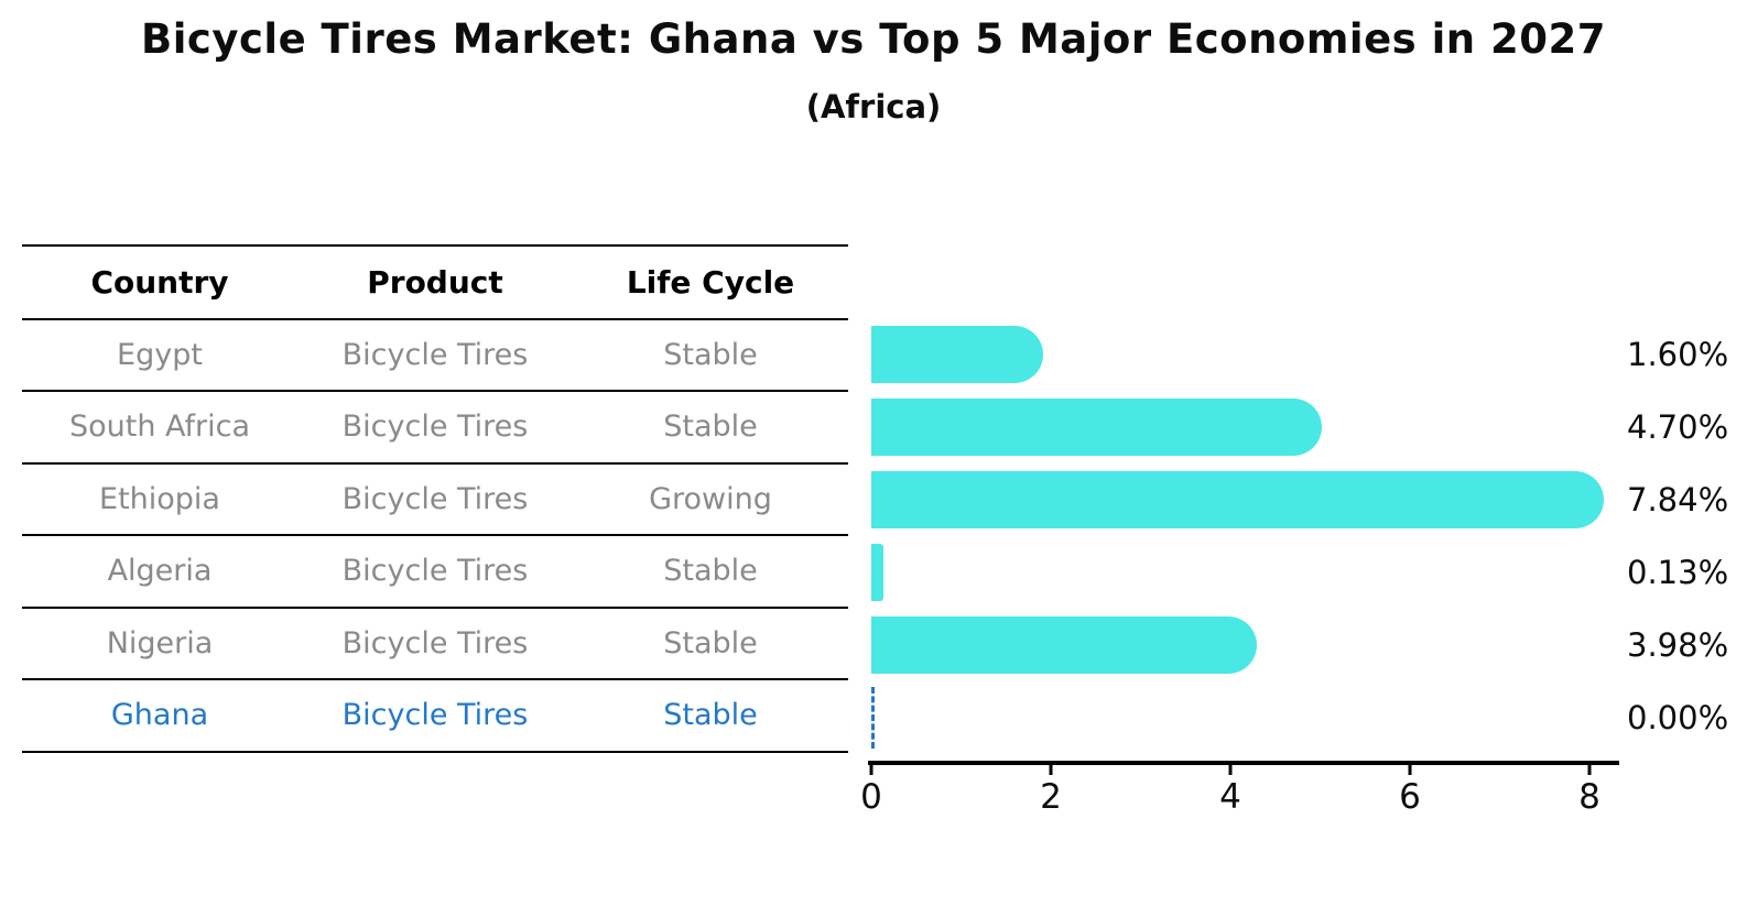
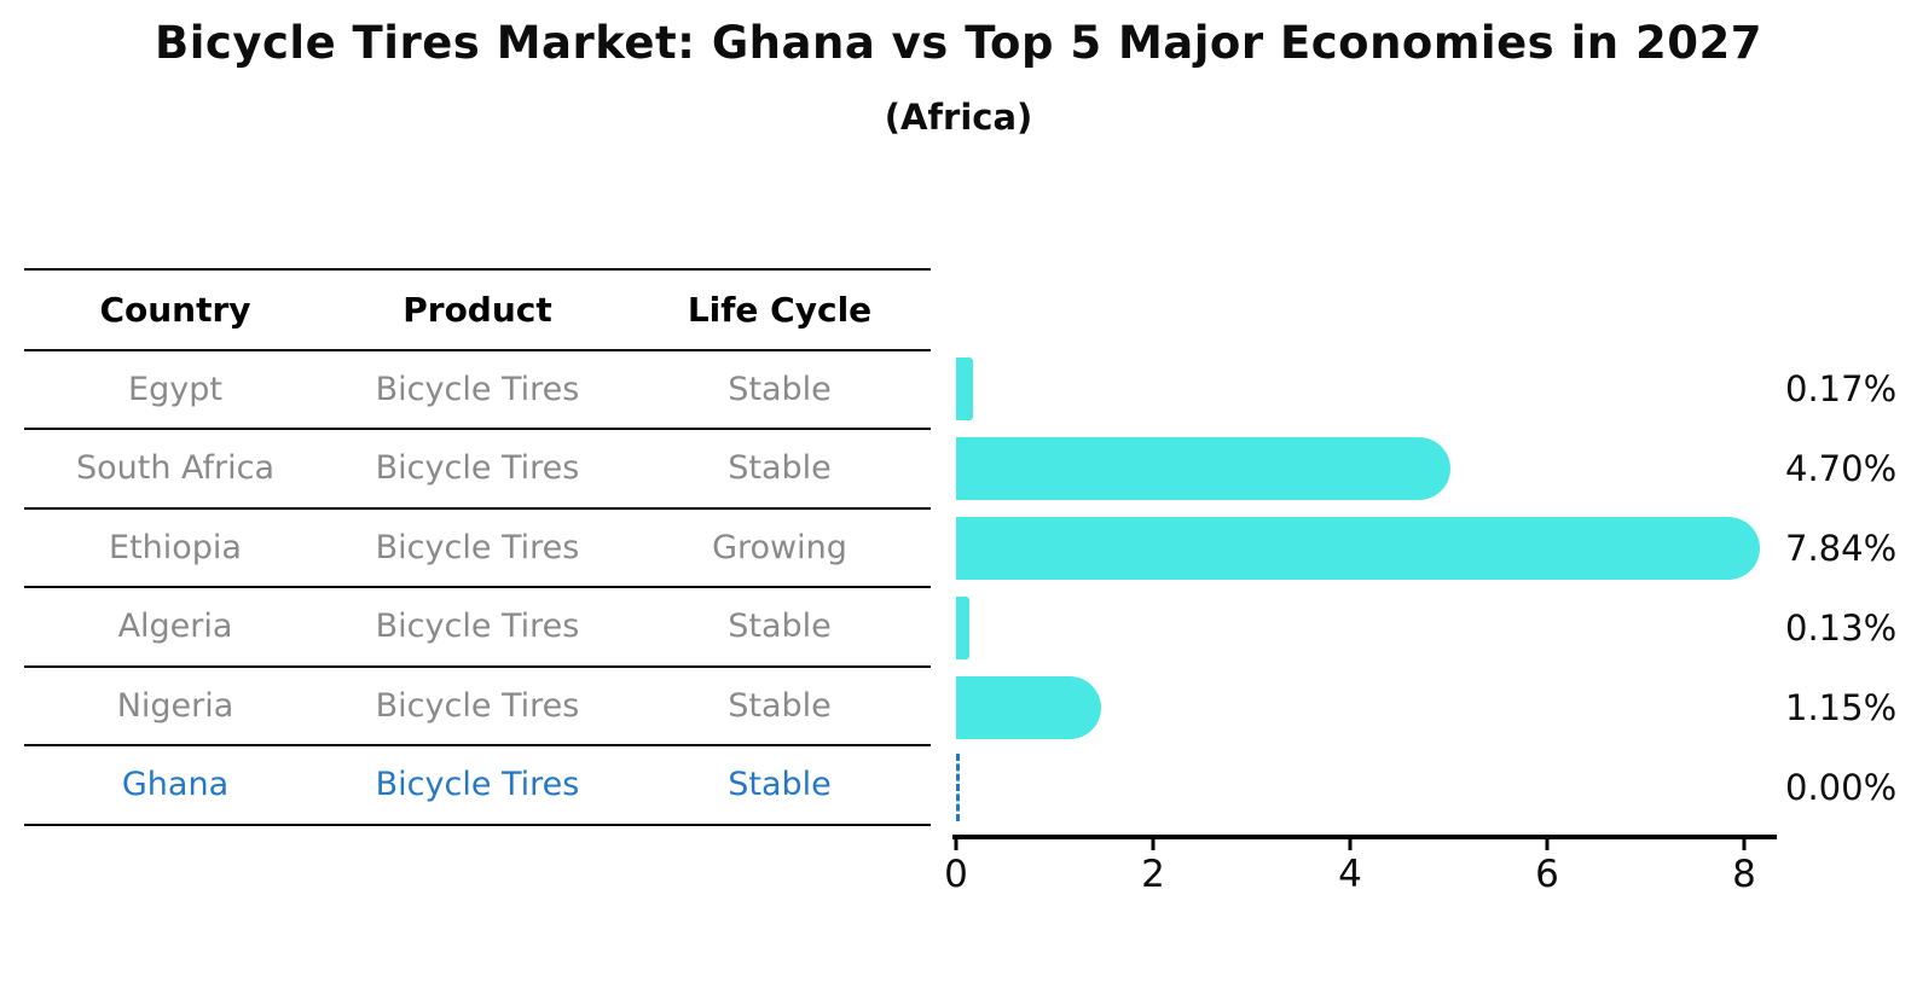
Egypt: 1.60% -> 0.17%
Nigeria: 3.98% -> 1.15%
